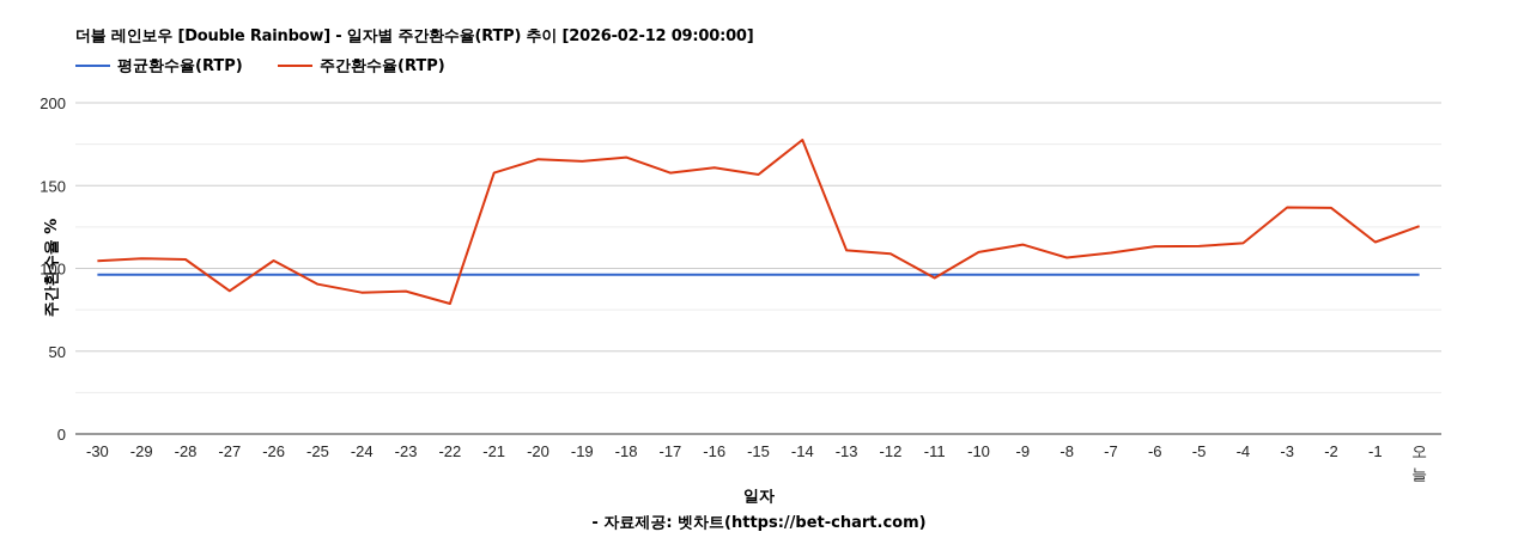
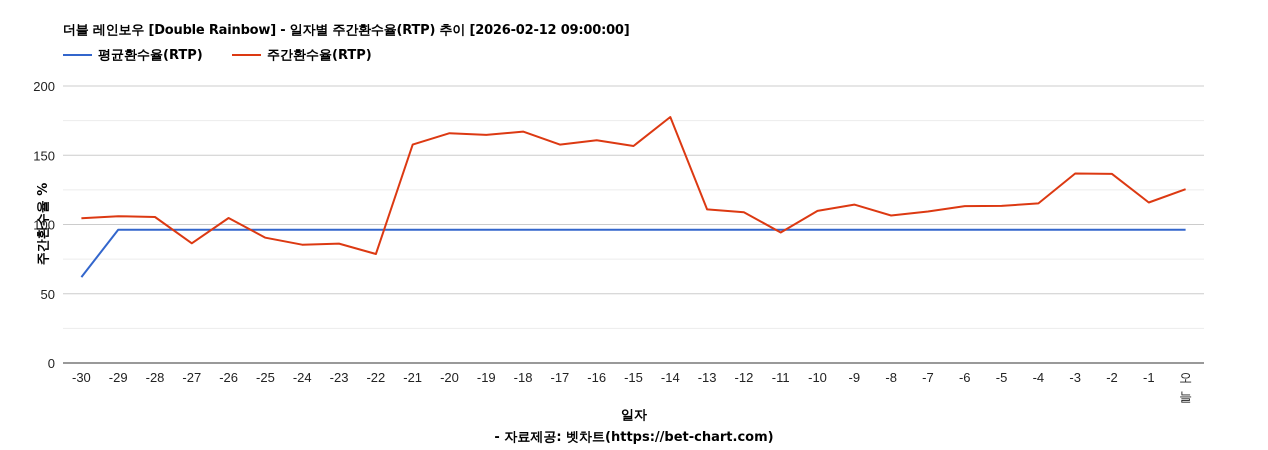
평균환수율(RTP)/-30: 96 -> 62
